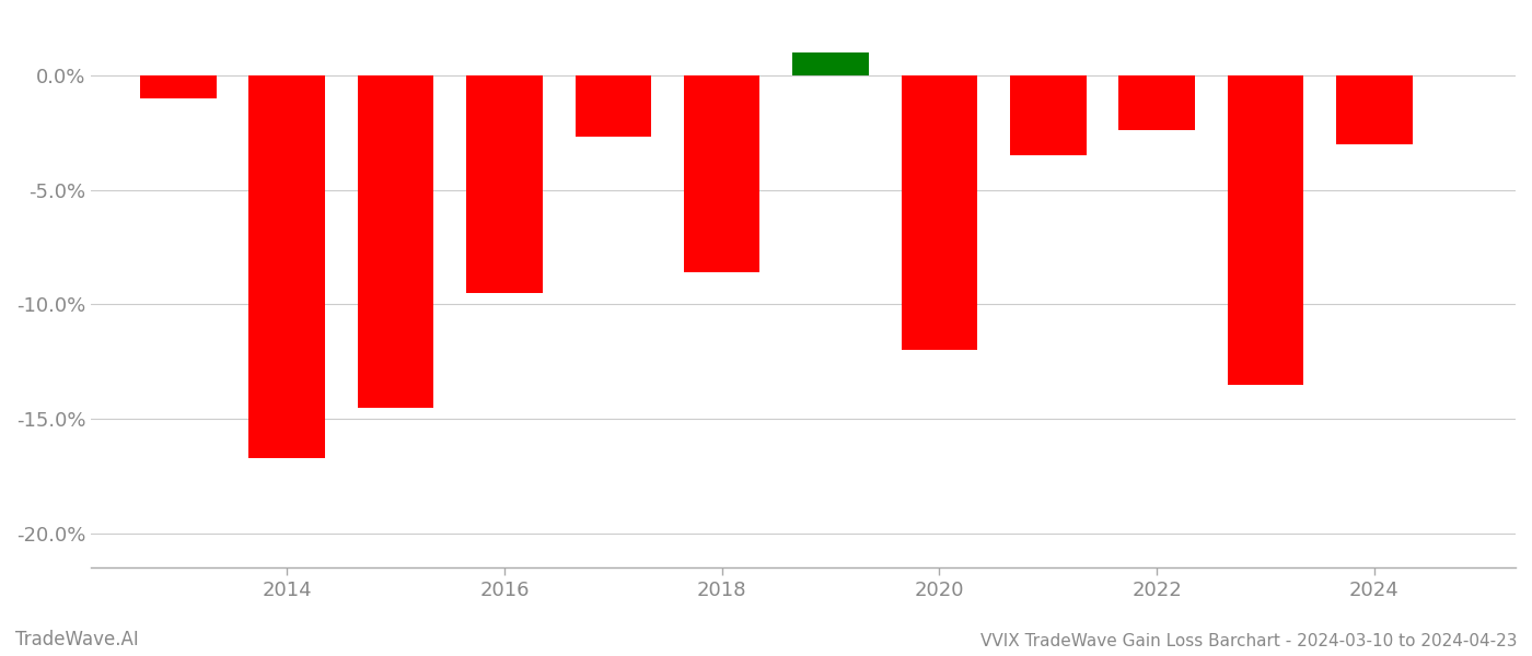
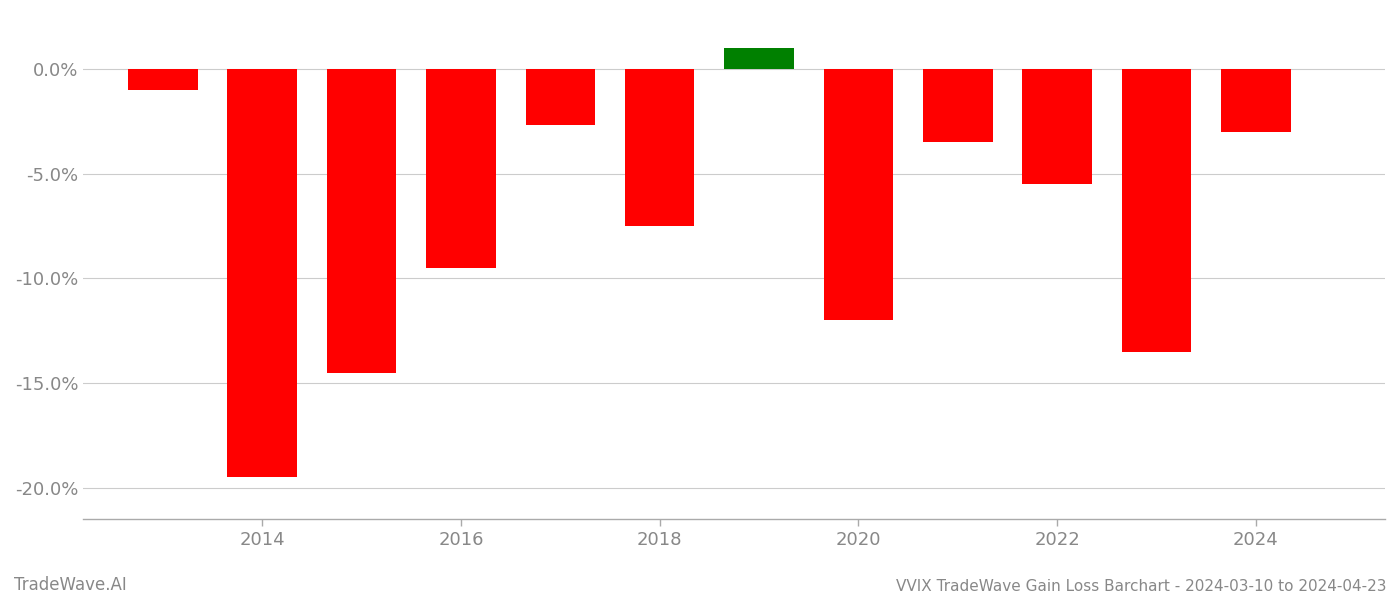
2014: -16.7% -> -19.5%
2018: -8.6% -> -7.5%
2022: -2.4% -> -5.5%
